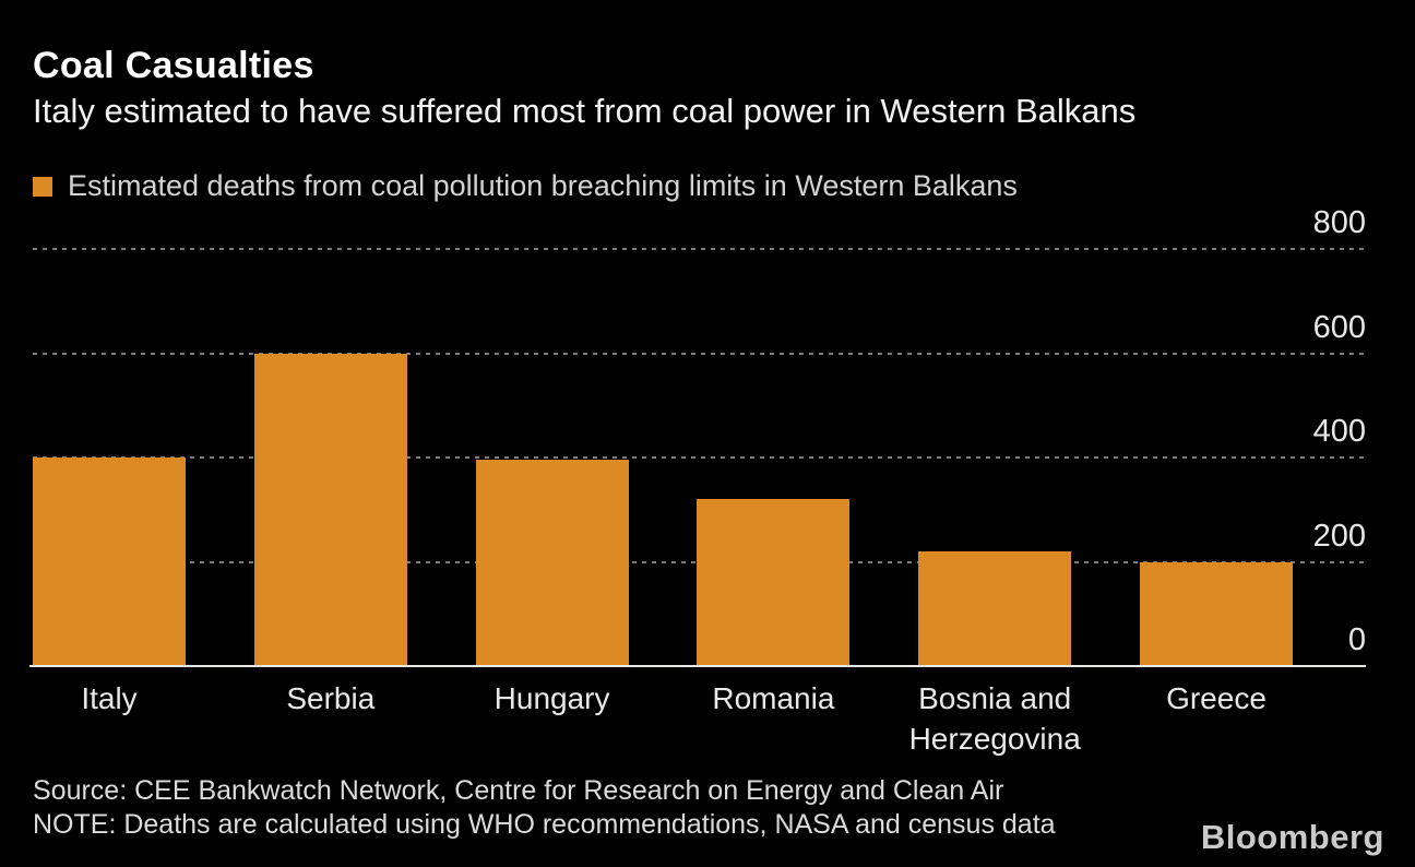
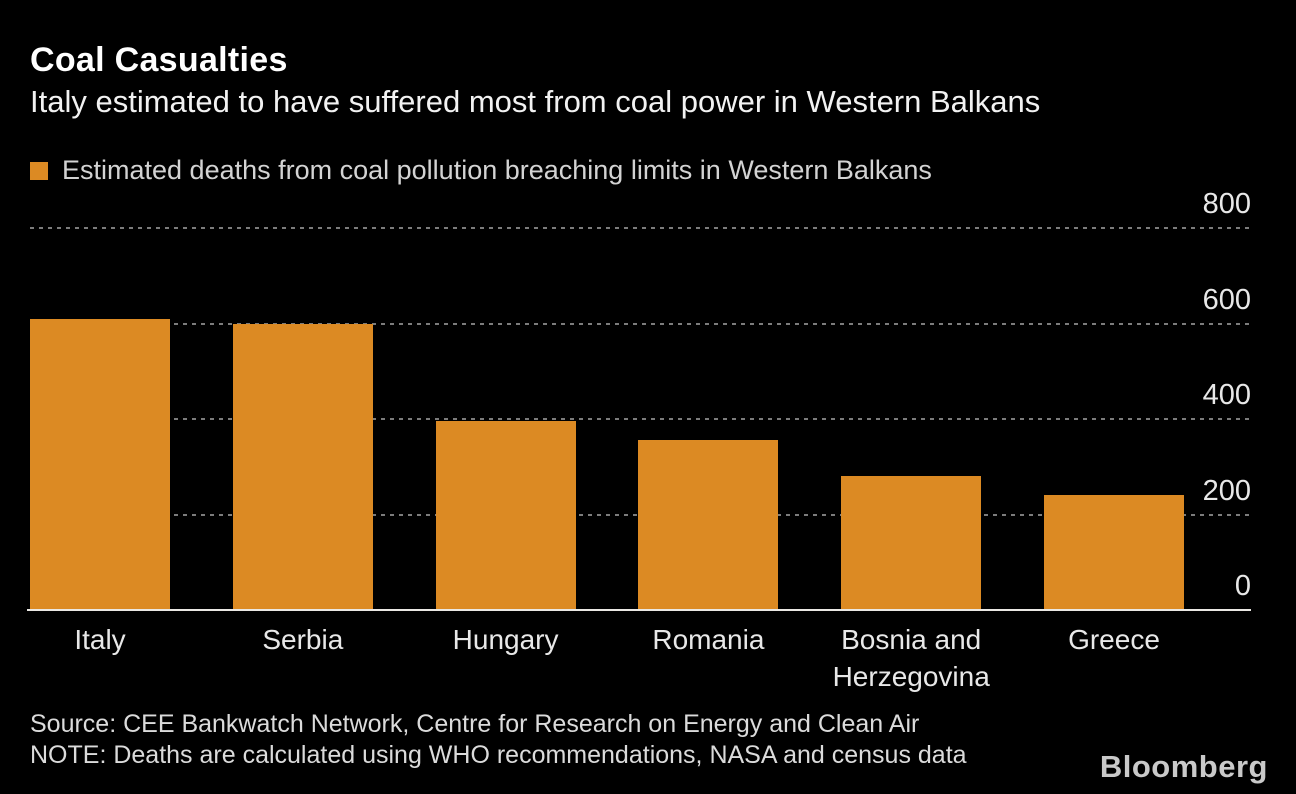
Italy: 400 -> 610
Romania: 320 -> 360
Bosnia and Herzegovina: 220 -> 280
Greece: 200 -> 240
